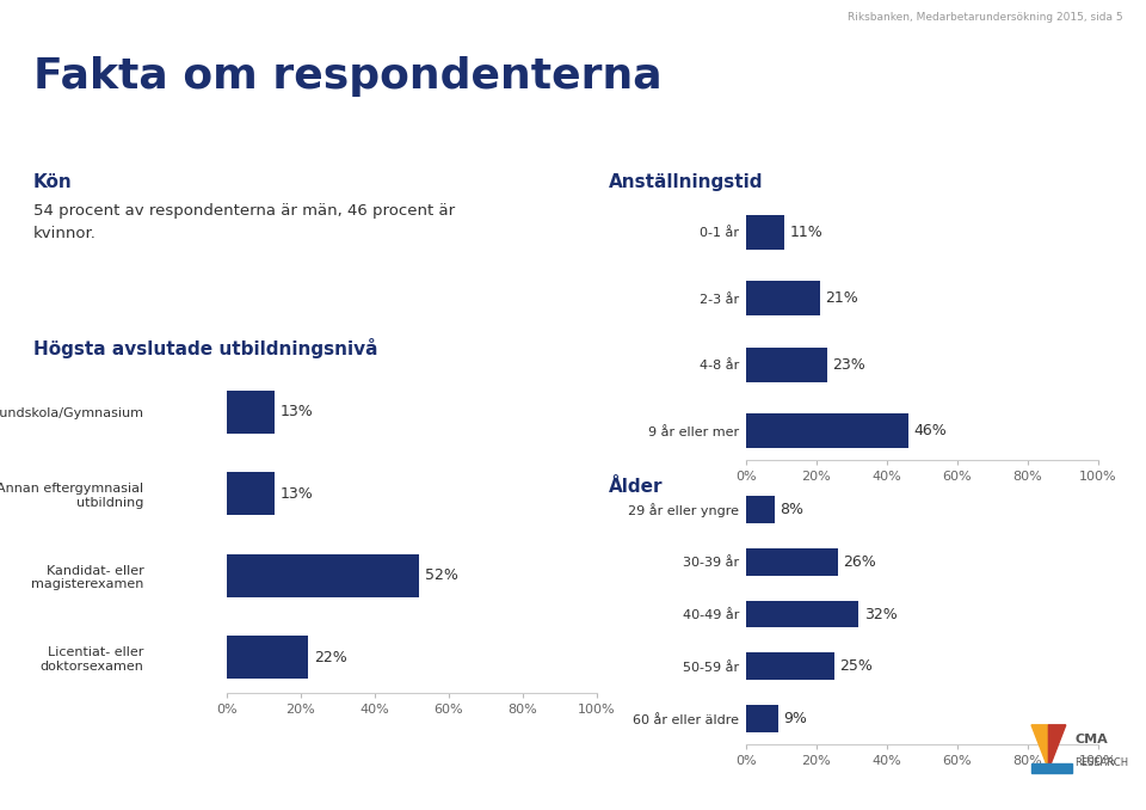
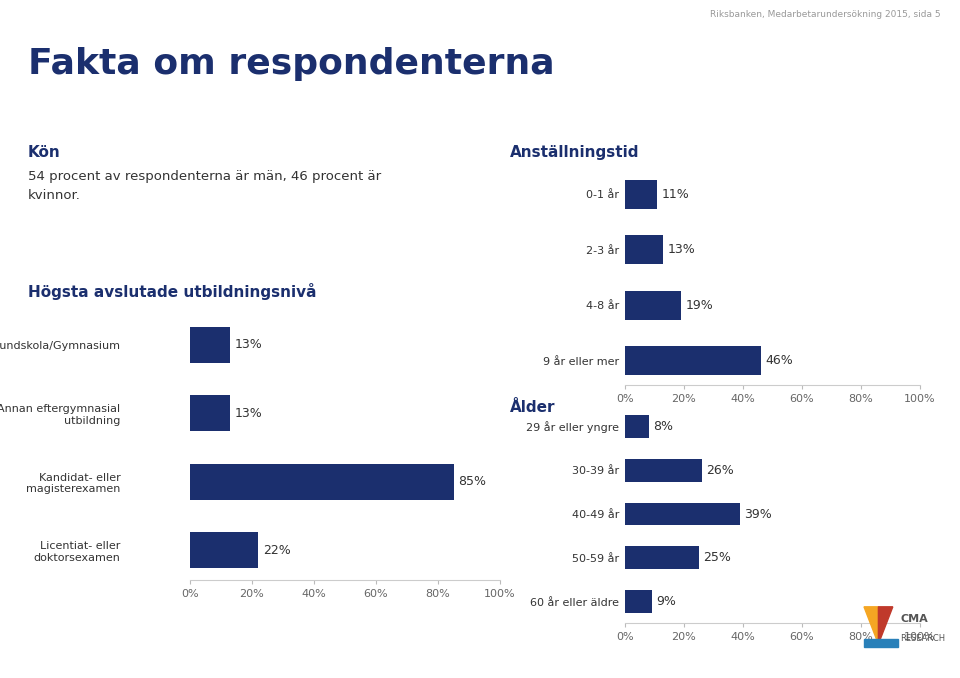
2-3 år: 21% -> 13%
4-8 år: 23% -> 19%
Kandidat- eller magisterexamen: 52% -> 85%
40-49 år: 32% -> 39%
